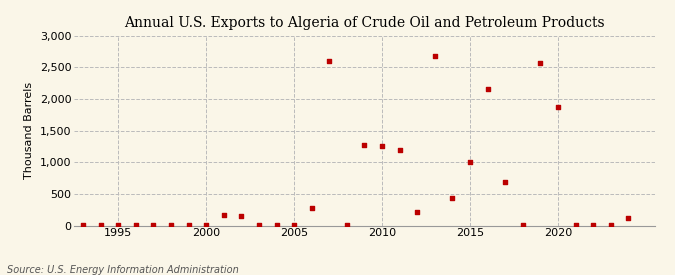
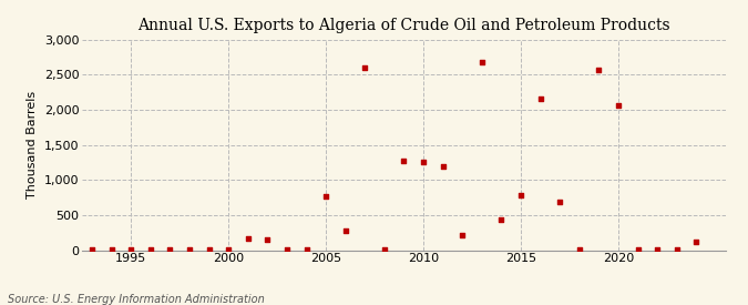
2005: 0 -> 760
2015: 1,000 -> 780
2020: 1,880 -> 2,060
